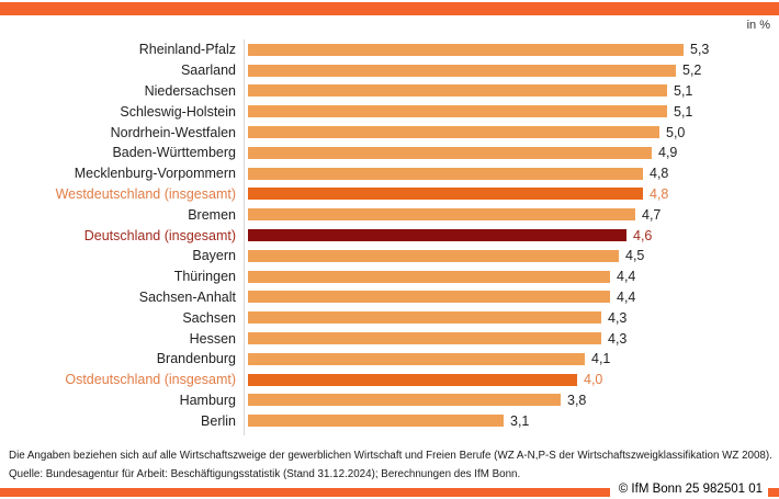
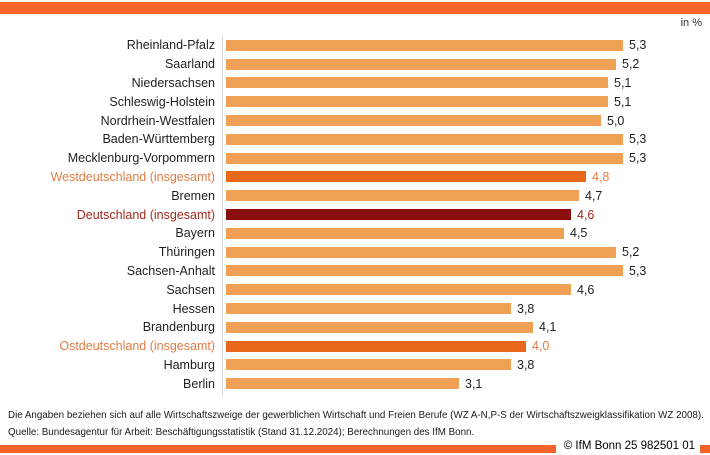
Baden-Württemberg: 4,9 -> 5,3
Mecklenburg-Vorpommern: 4,8 -> 5,3
Thüringen: 4,4 -> 5,2
Sachsen-Anhalt: 4,4 -> 5,3
Sachsen: 4,3 -> 4,6
Hessen: 4,3 -> 3,8
